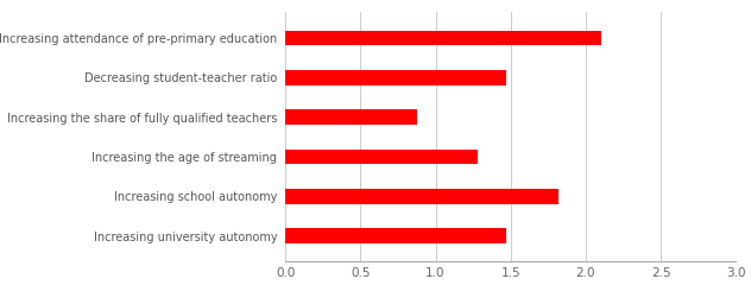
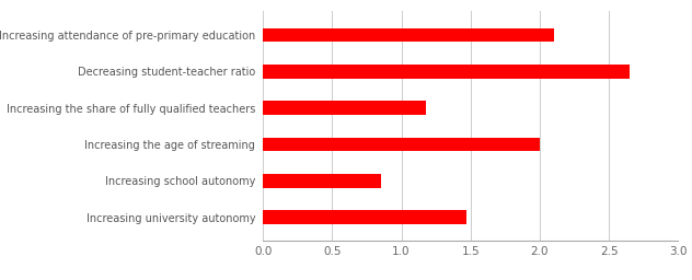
Decreasing student-teacher ratio: 1.47 -> 2.65
Increasing the share of fully qualified teachers: 0.88 -> 1.18
Increasing the age of streaming: 1.28 -> 2.00
Increasing school autonomy: 1.82 -> 0.85
